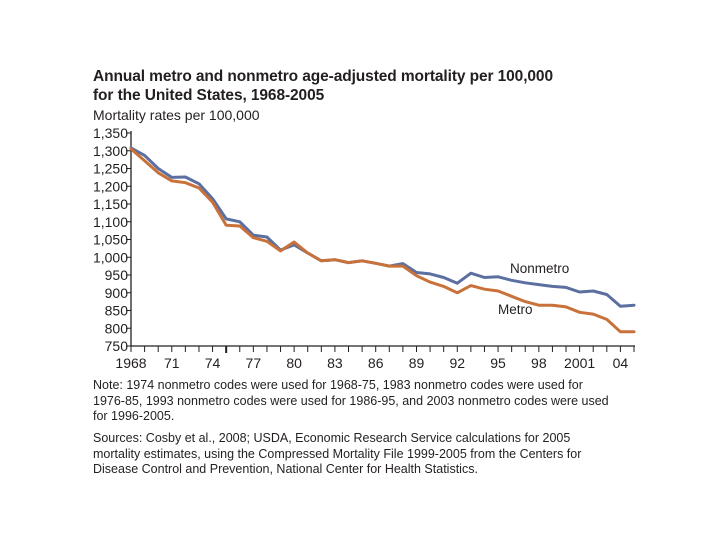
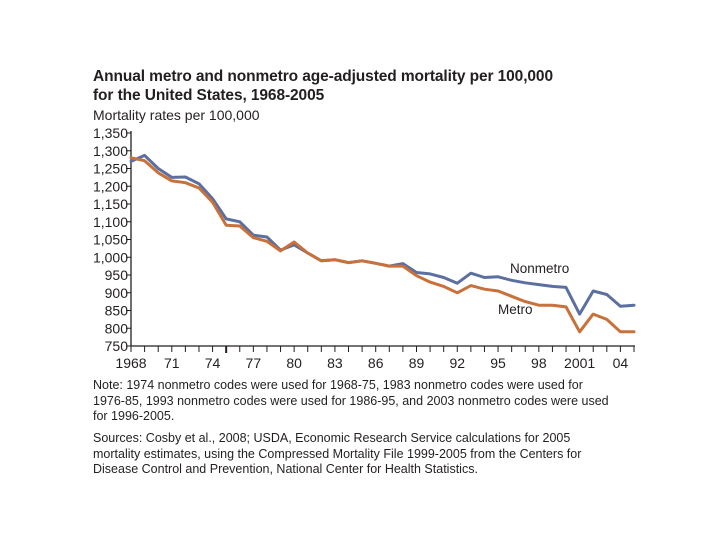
Nonmetro/1968: 1310 -> 1270
Metro/1968: 1300 -> 1280
Nonmetro/2001: 900 -> 840
Metro/2001: 840 -> 790
